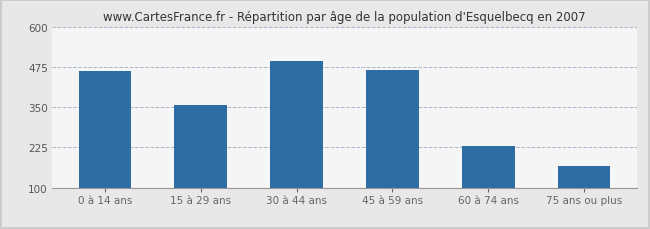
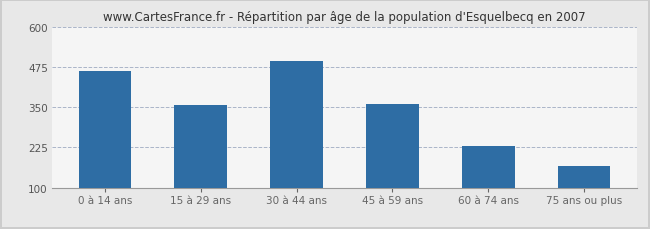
45 à 59 ans: 465 -> 360
